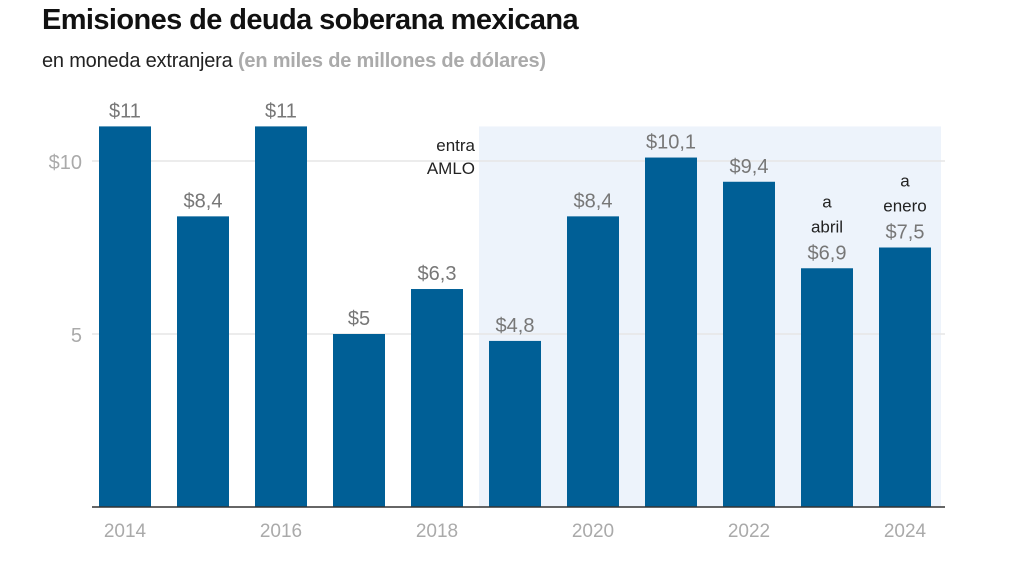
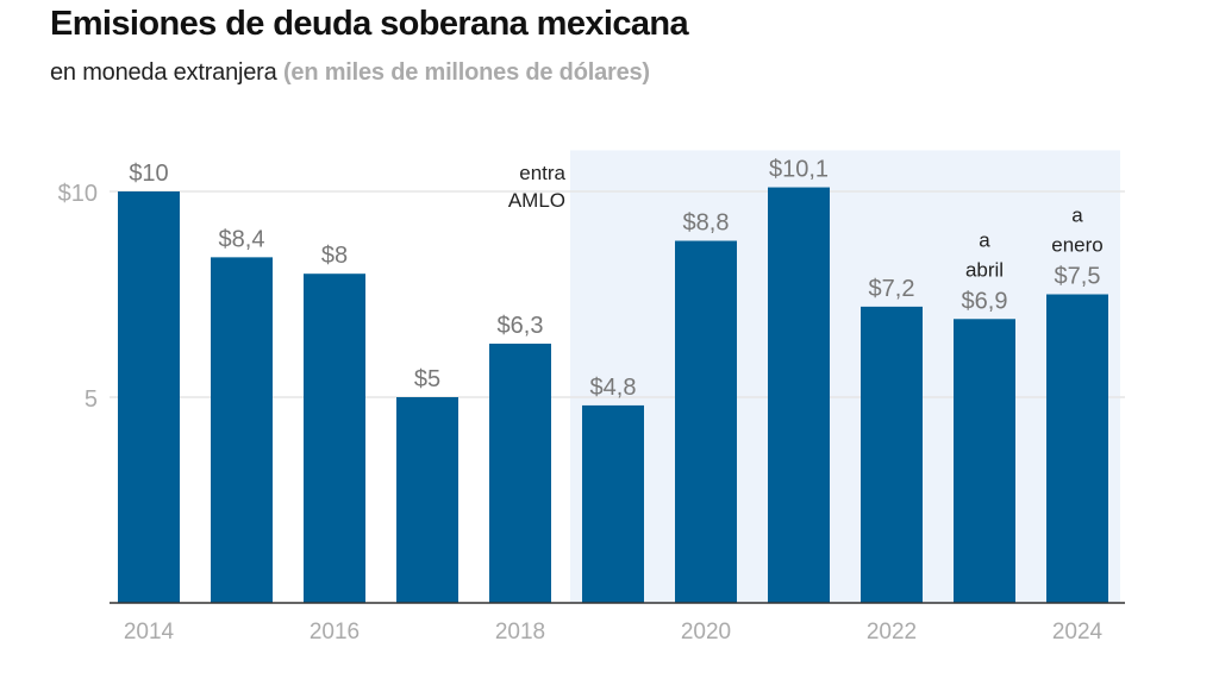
2014: $11 -> $10
2016: $11 -> $8
2020: $8,4 -> $8,8
2022: $9,4 -> $7,2
